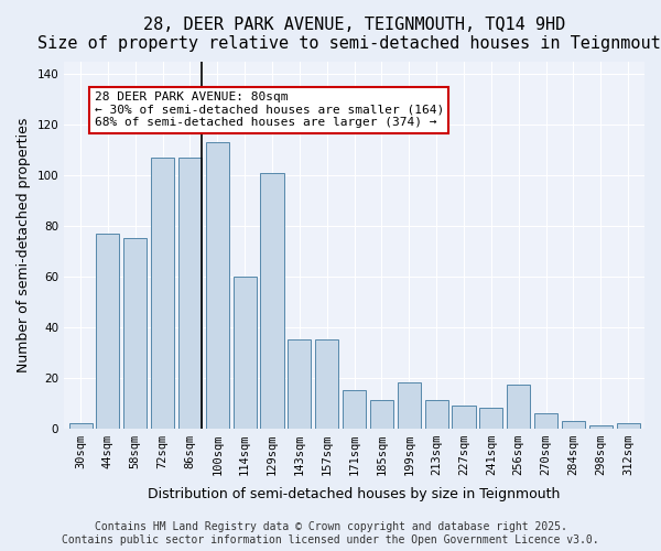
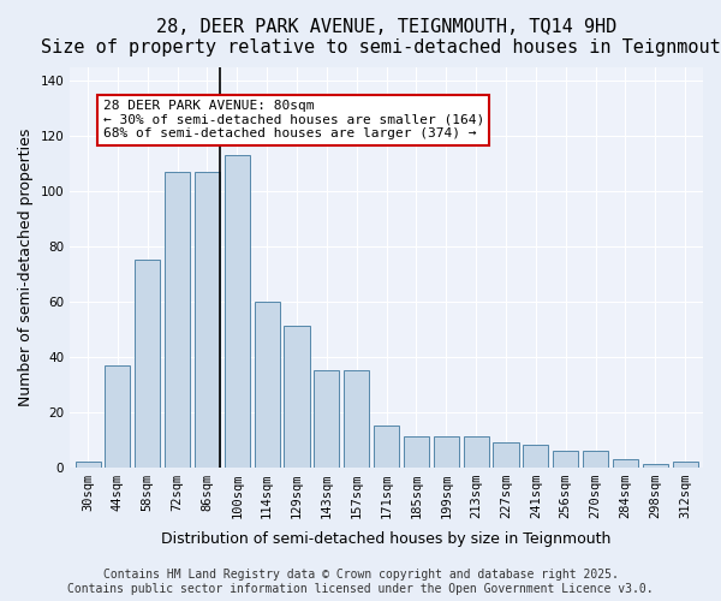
44sqm: 77 -> 37
129sqm: 101 -> 51
199sqm: 18 -> 11
256sqm: 17 -> 6
